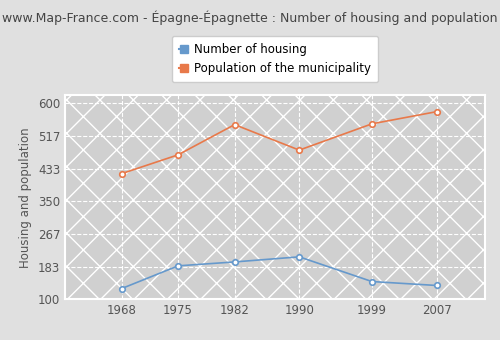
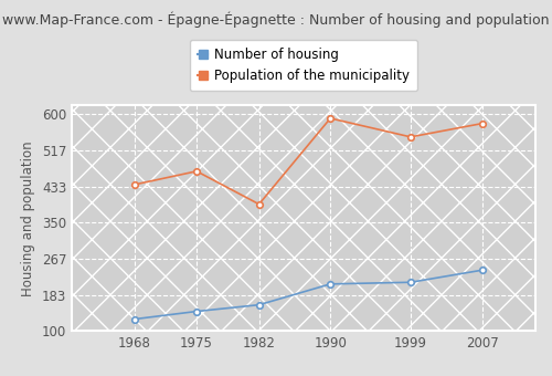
Population of the municipality/1968: 420 -> 437
Number of housing/1975: 185 -> 145
Number of housing/1982: 195 -> 160
Population of the municipality/1982: 545 -> 392
Population of the municipality/1990: 480 -> 590
Number of housing/1999: 145 -> 212
Number of housing/2007: 135 -> 240
